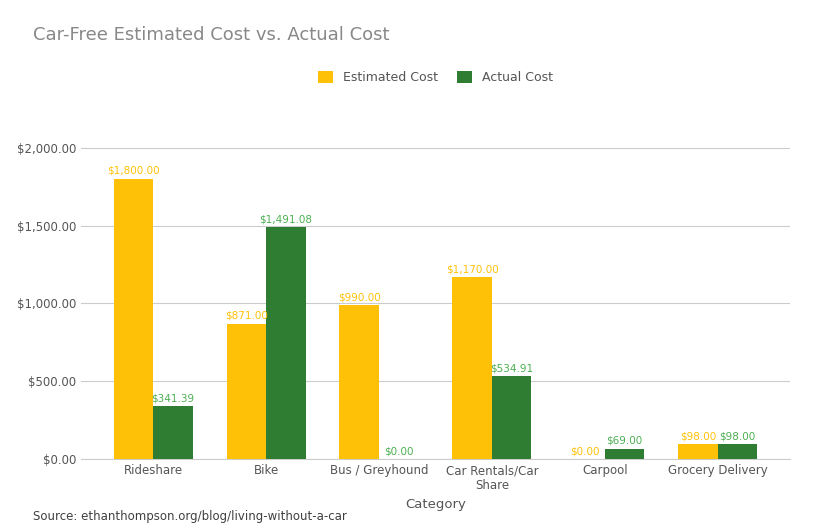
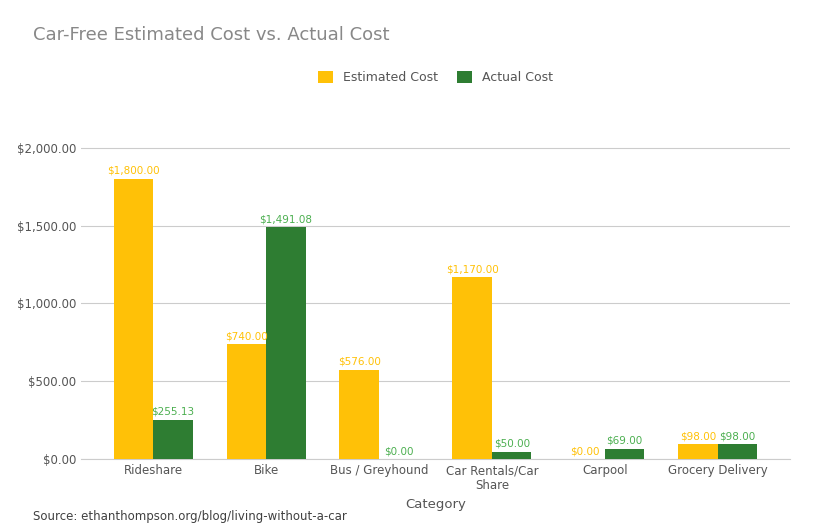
Actual Cost/Rideshare: $341.39 -> $255.13
Estimated Cost/Bike: $871.00 -> $740.00
Estimated Cost/Bus / Greyhound: $990.00 -> $576.00
Actual Cost/Car Rentals/Car Share: $534.91 -> $50.00
